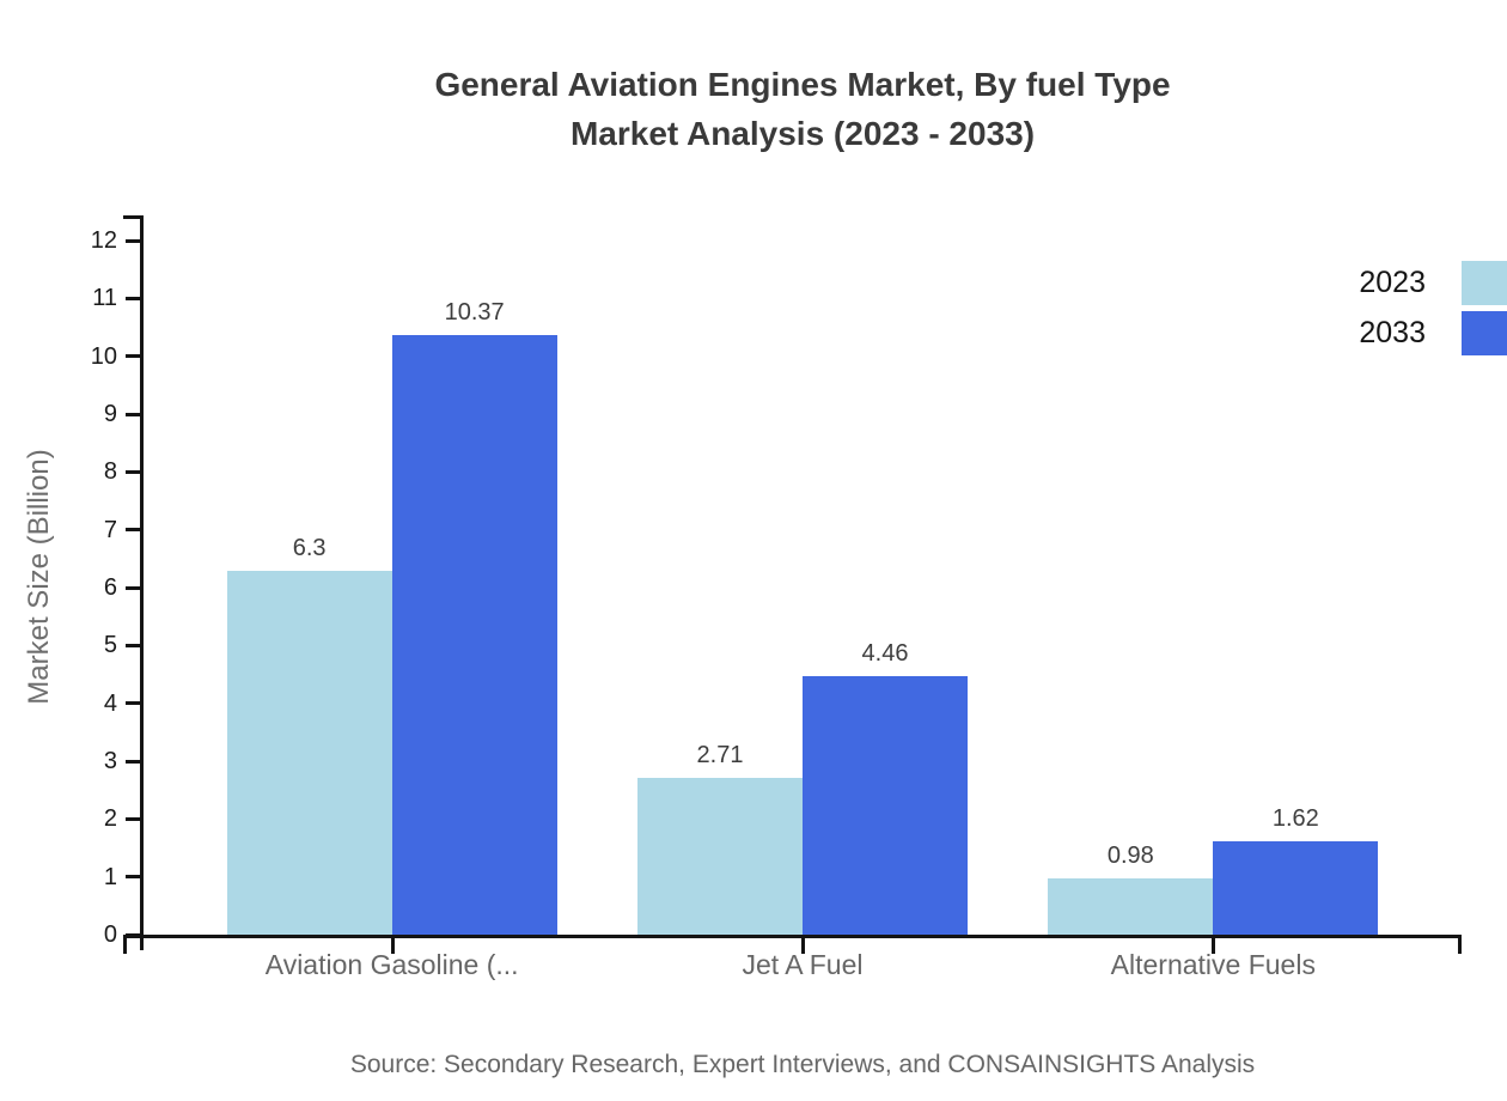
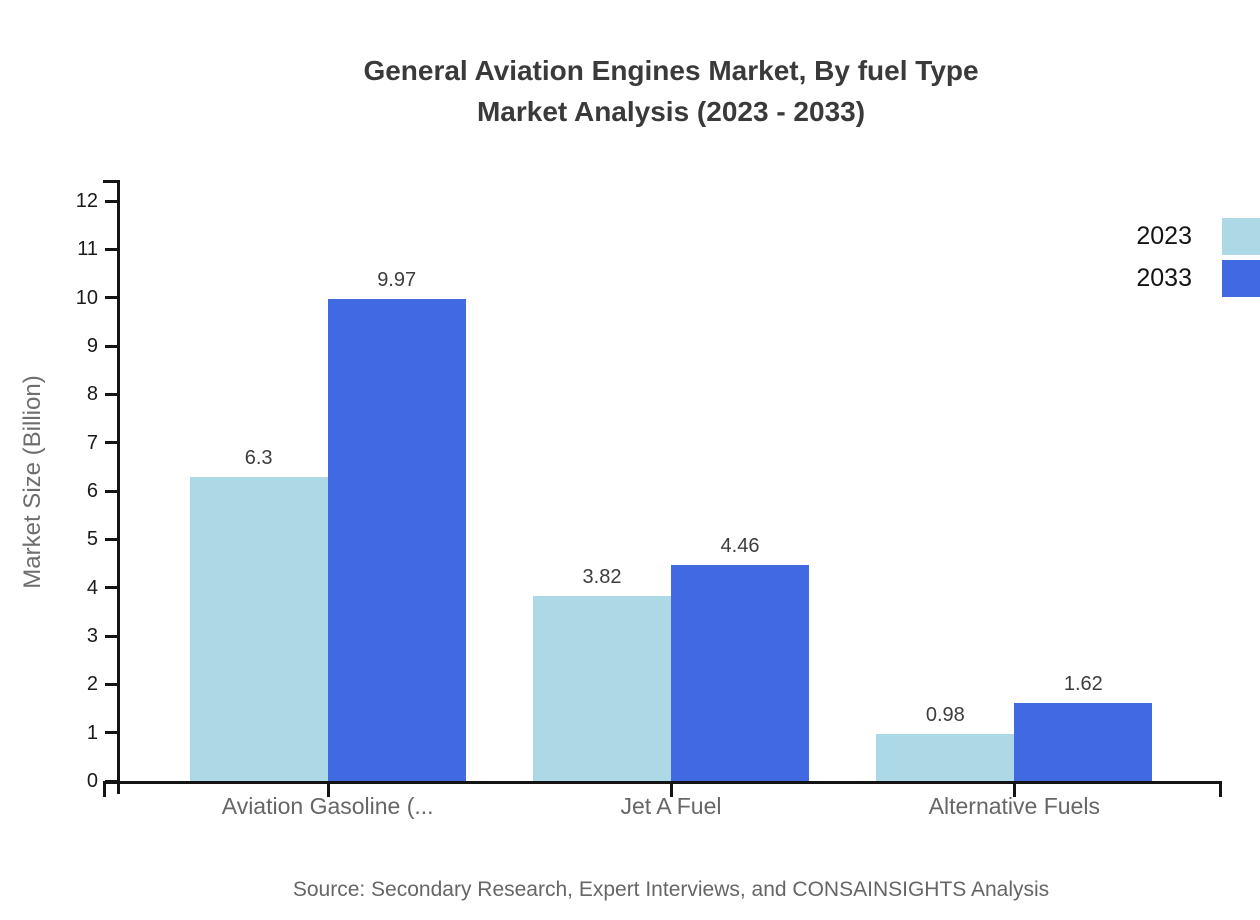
2033/Aviation Gasoline (...: 10.37 -> 9.97
2023/Jet A Fuel: 2.71 -> 3.82
